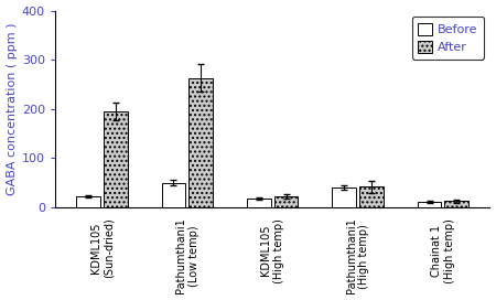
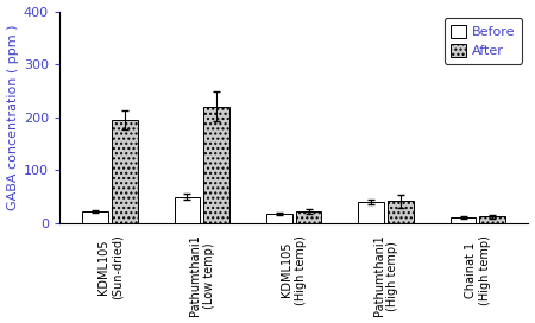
After/Pathumthani1 (Low temp): 263 -> 220
